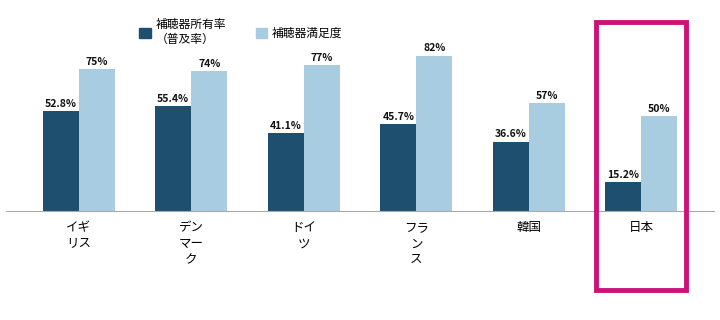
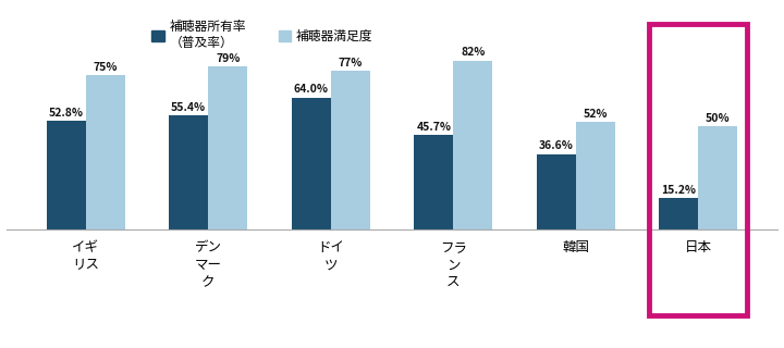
補聴器満足度/デン マー ク: 74% -> 79%
補聴器所有率 （普及率）/ドイ ツ: 41.1% -> 64.0%
補聴器満足度/韓国: 57% -> 52%
